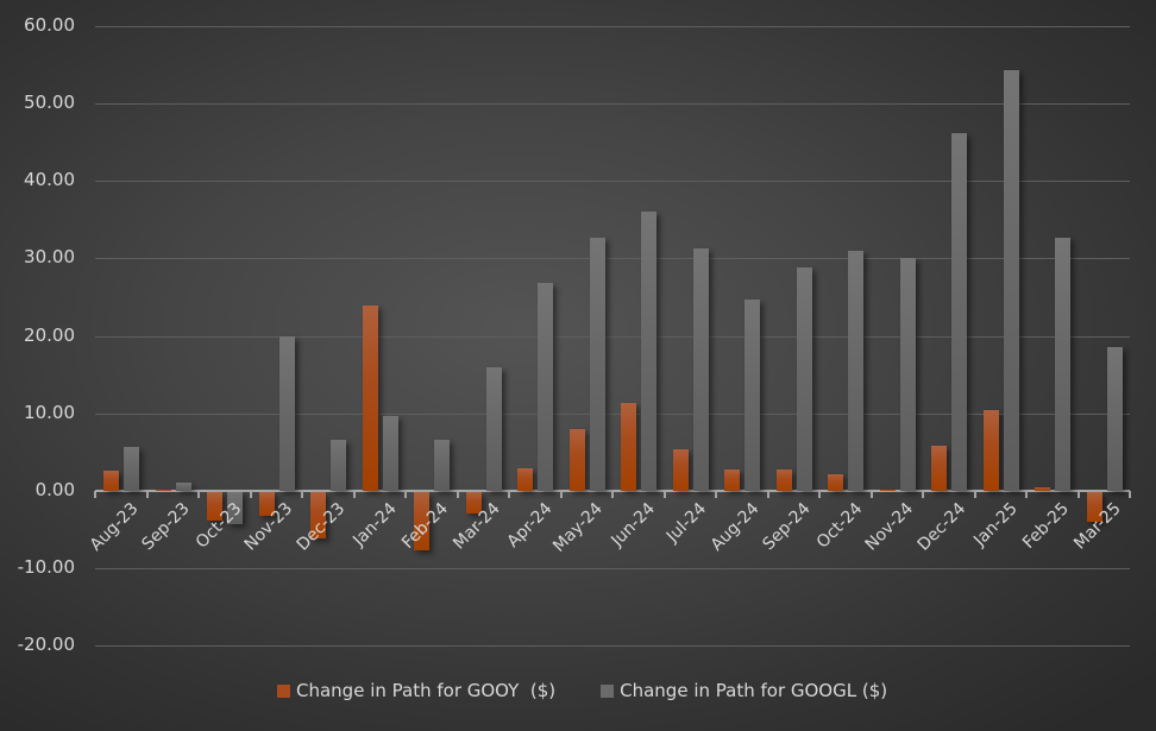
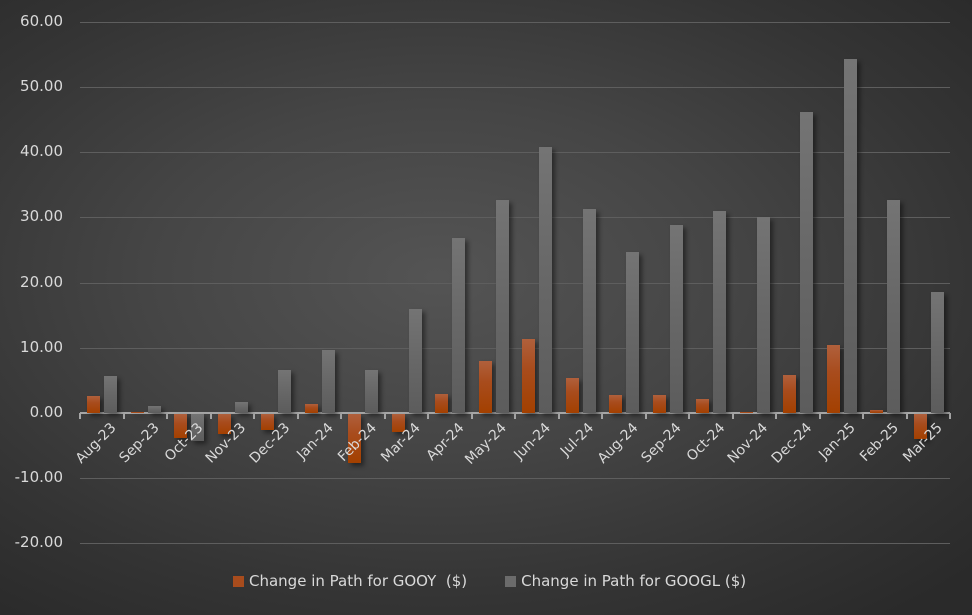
Change in Path for GOOGL ($)/Nov-23: 20 -> 2
Change in Path for GOOY ($)/Dec-23: -6 -> -2
Change in Path for GOOY ($)/Jan-24: 24 -> 1
Change in Path for GOOGL ($)/Jun-24: 36 -> 41
